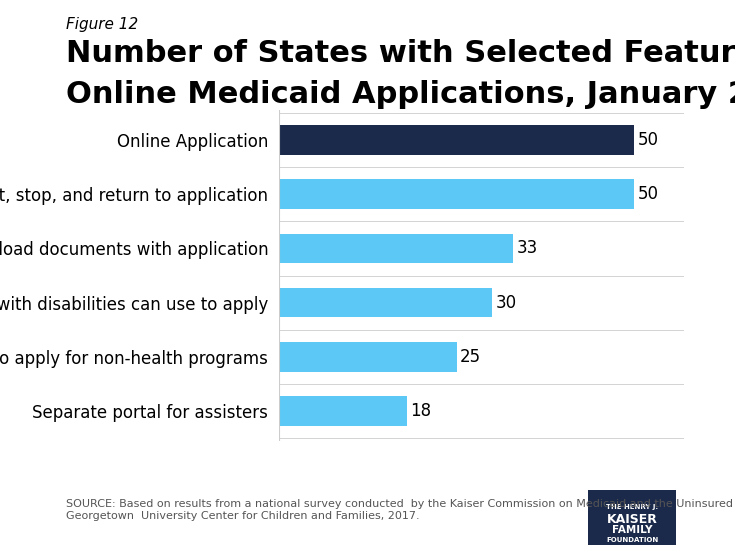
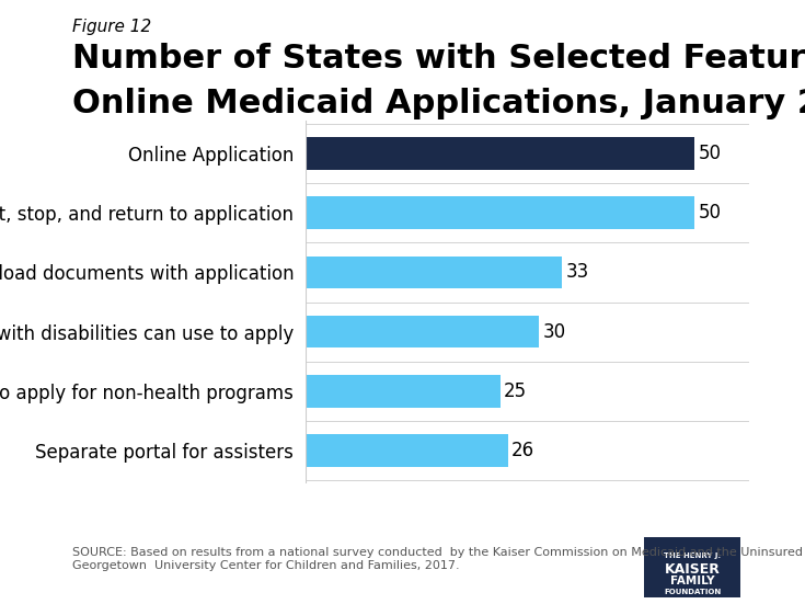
Separate portal for assisters: 18 -> 26
